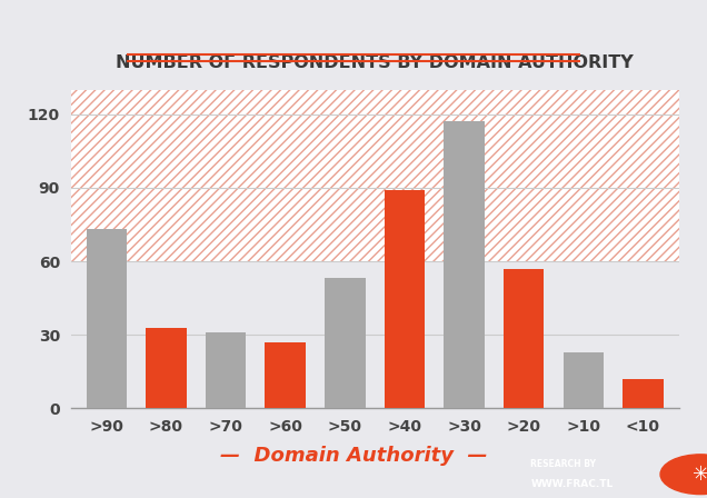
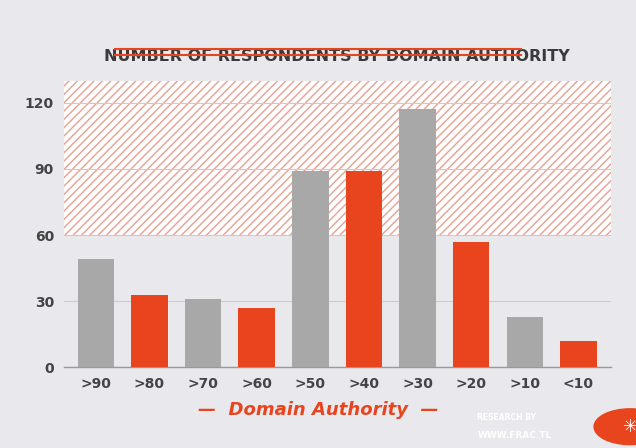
>90: 73 -> 49
>50: 53 -> 89
